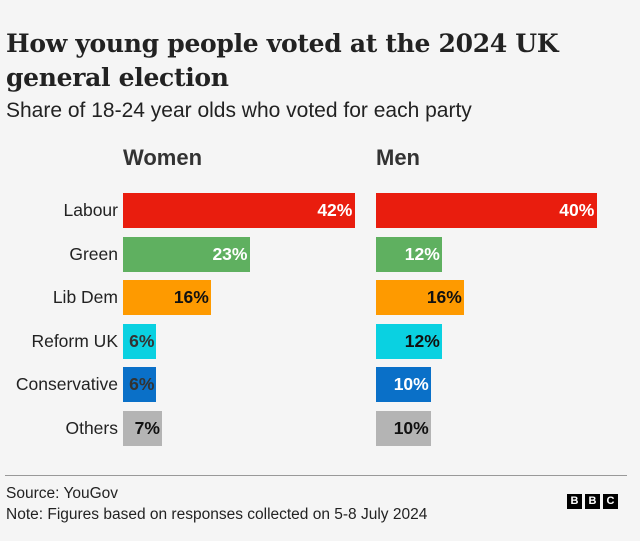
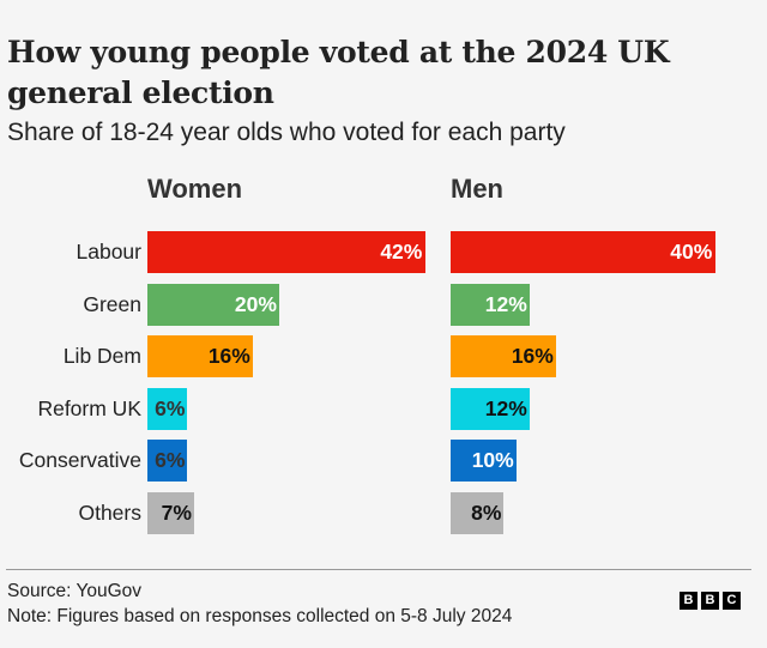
Women/Green: 23% -> 20%
Men/Others: 10% -> 8%
